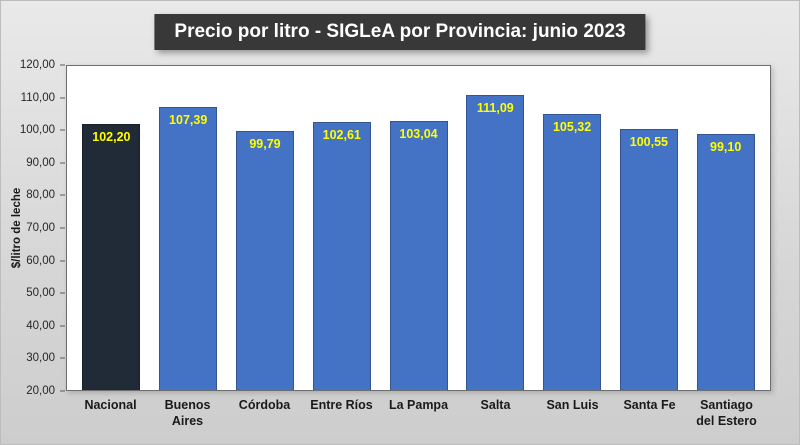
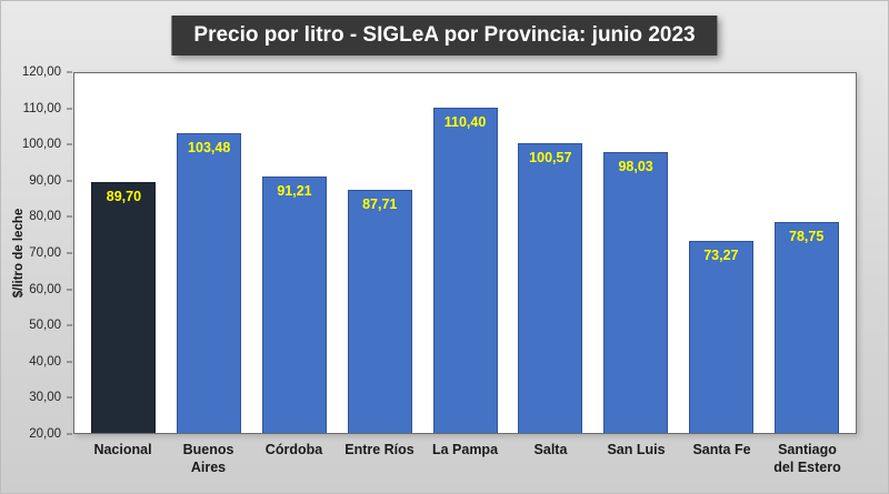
Nacional: 102,20 -> 89,70
Buenos Aires: 107,39 -> 103,48
Córdoba: 99,79 -> 91,21
Entre Ríos: 102,61 -> 87,71
La Pampa: 103,04 -> 110,40
Salta: 111,09 -> 100,57
San Luis: 105,32 -> 98,03
Santa Fe: 100,55 -> 73,27
Santiago del Estero: 99,10 -> 78,75
